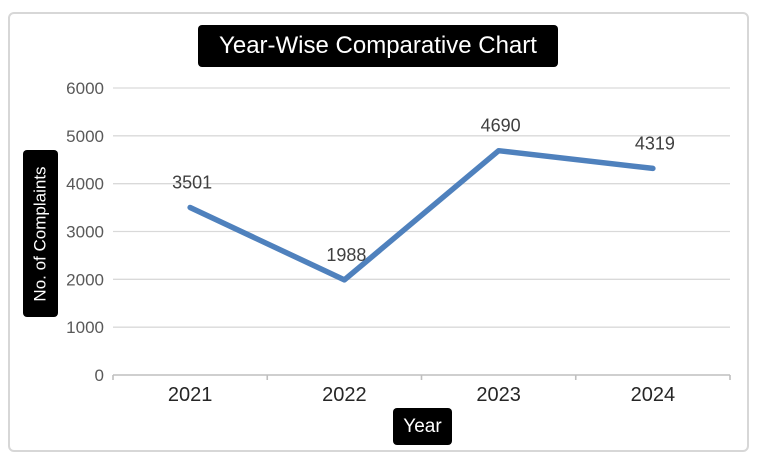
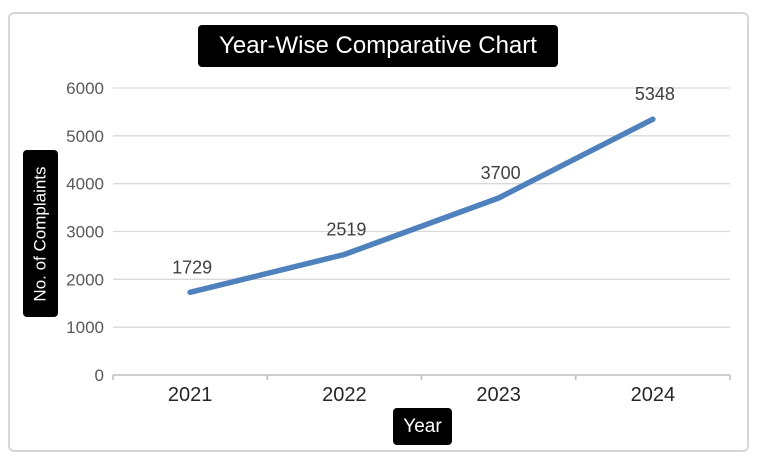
2021: 3501 -> 1729
2022: 1988 -> 2519
2023: 4690 -> 3700
2024: 4319 -> 5348
